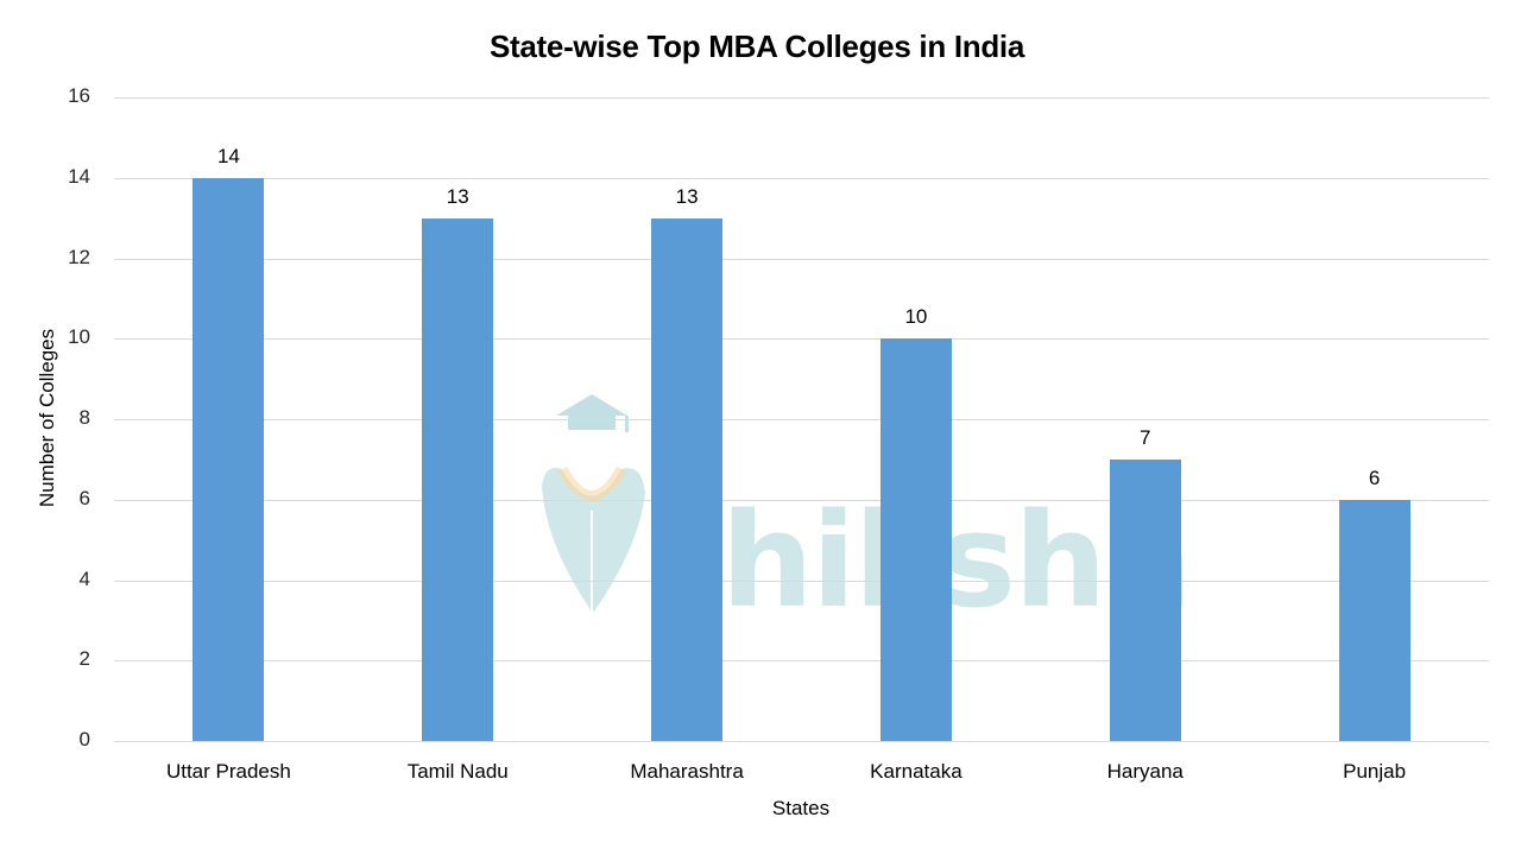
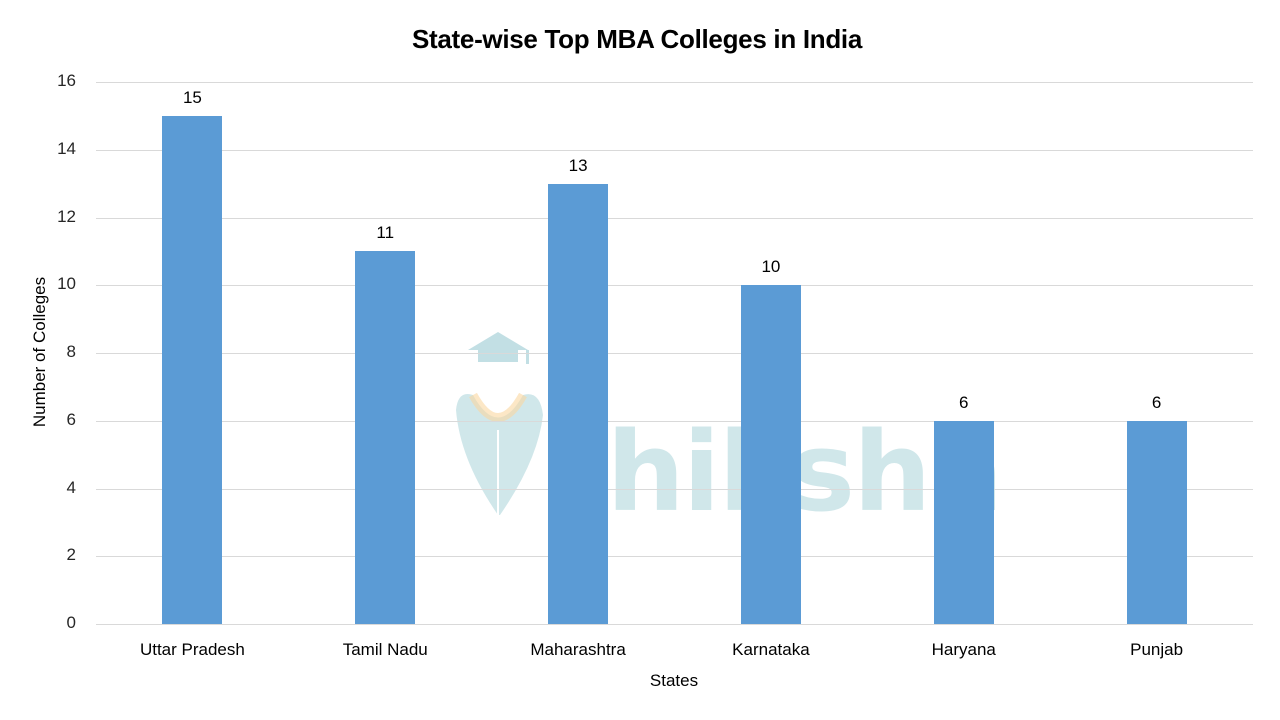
Uttar Pradesh: 14 -> 15
Tamil Nadu: 13 -> 11
Haryana: 7 -> 6
